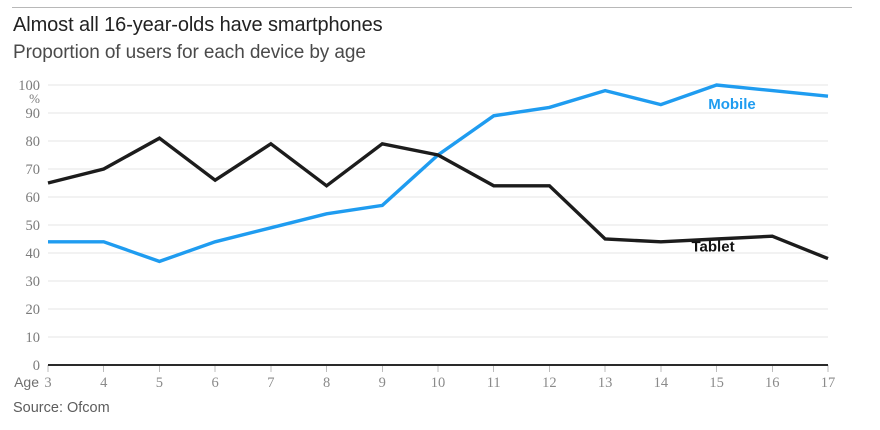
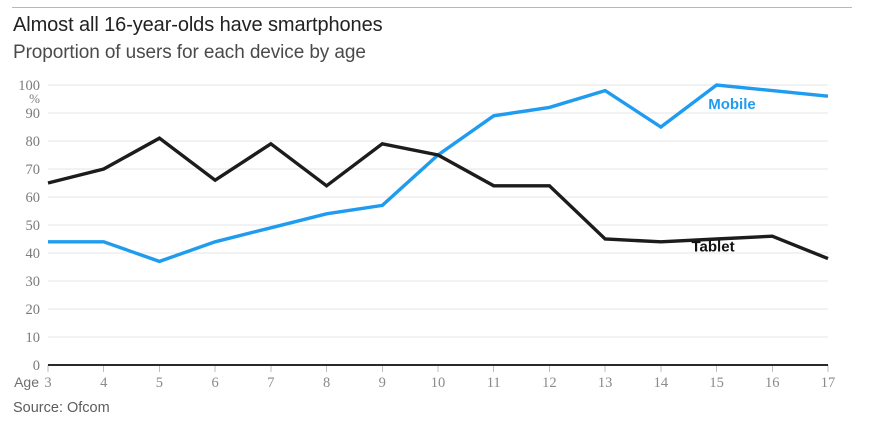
Mobile/14: 93 -> 85
